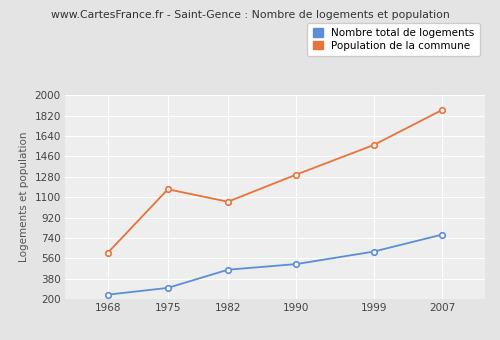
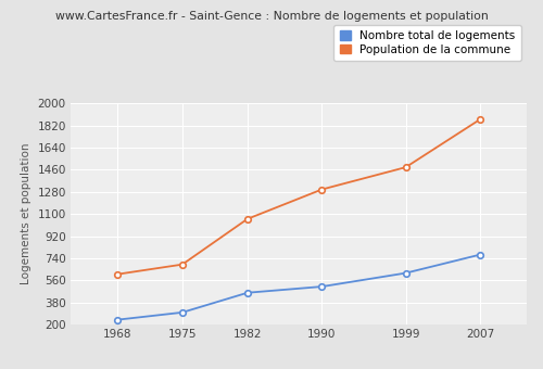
Population de la commune/1975: 1170 -> 690
Population de la commune/1999: 1560 -> 1480
